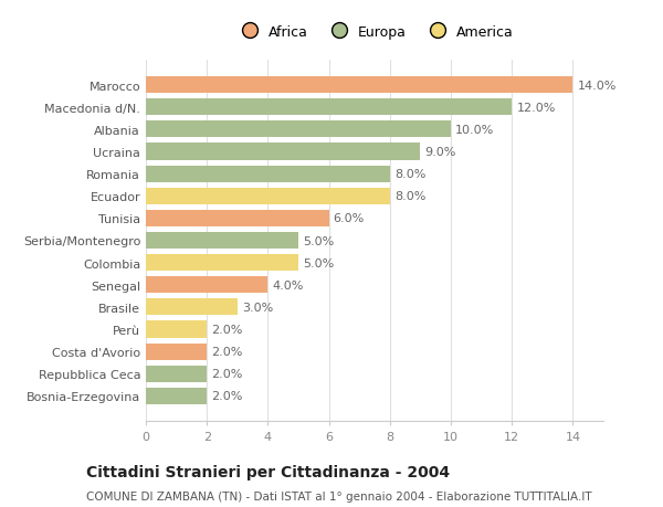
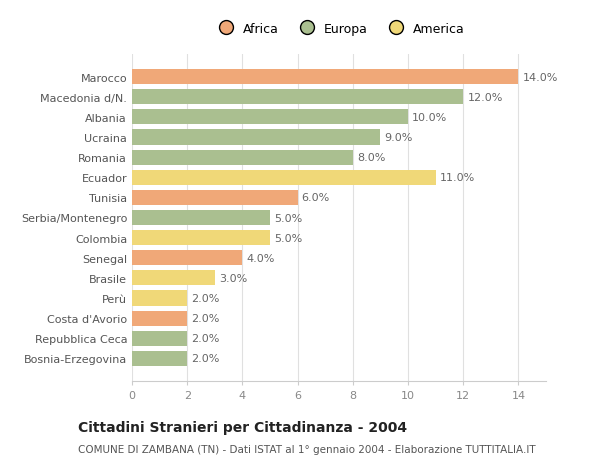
Ecuador: 8.0% -> 11.0%
